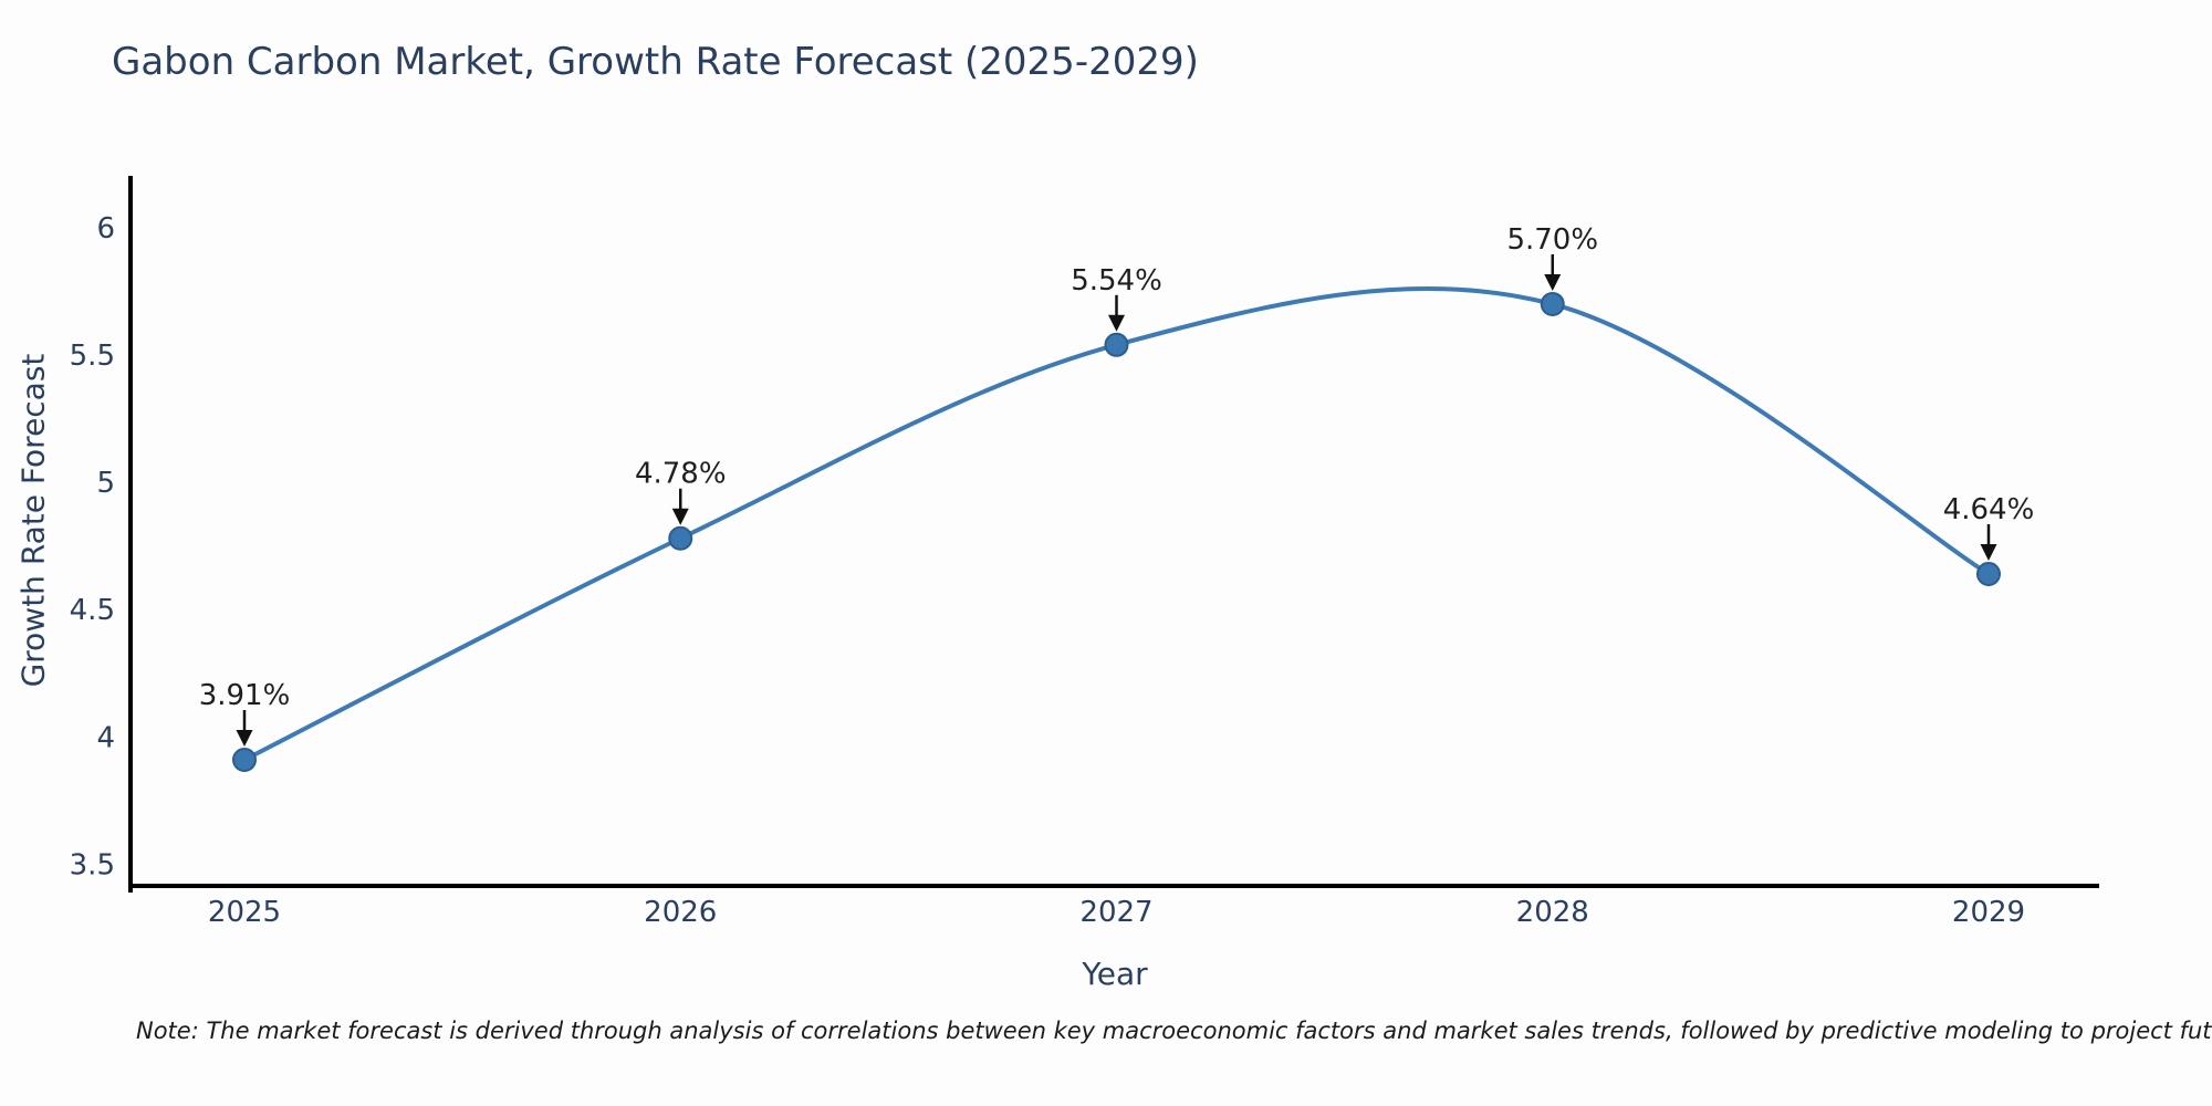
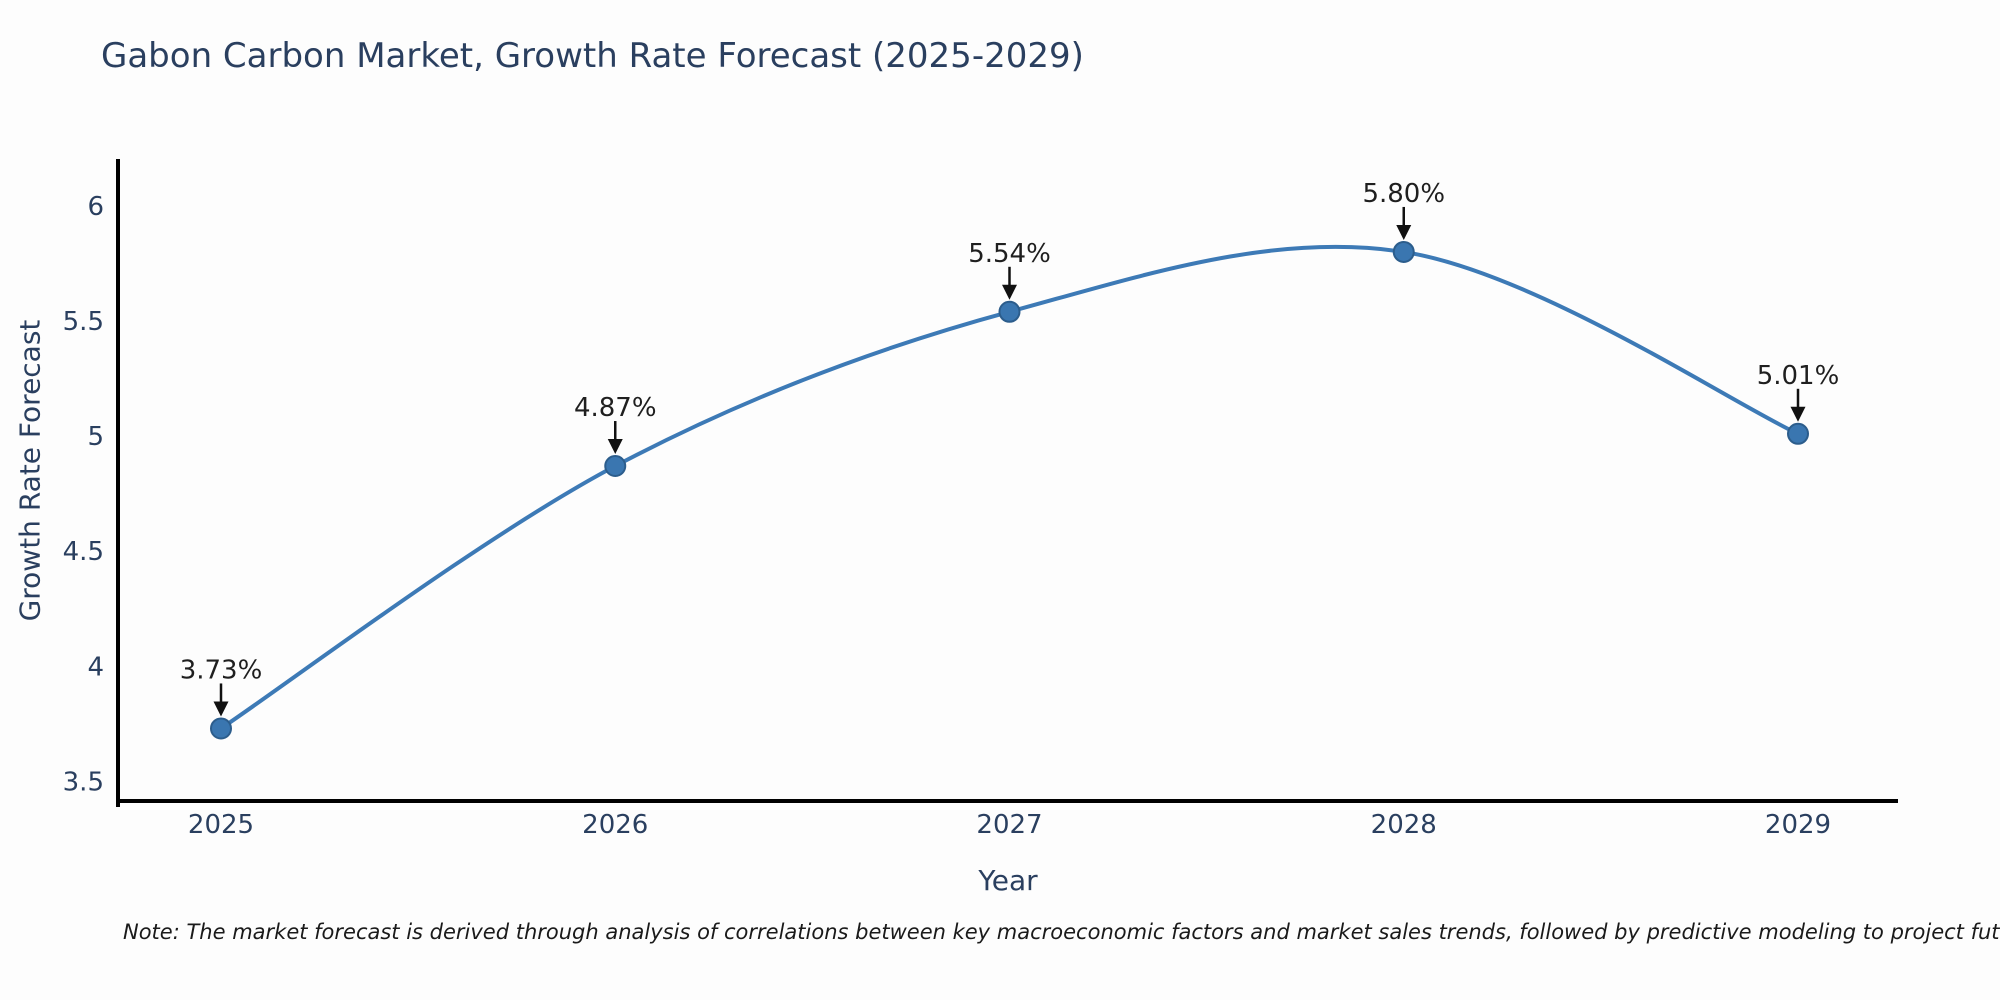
2025: 3.91% -> 3.73%
2026: 4.78% -> 4.87%
2028: 5.70% -> 5.80%
2029: 4.64% -> 5.01%
